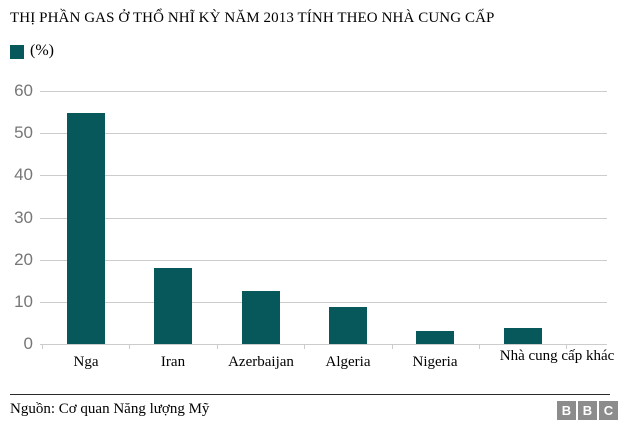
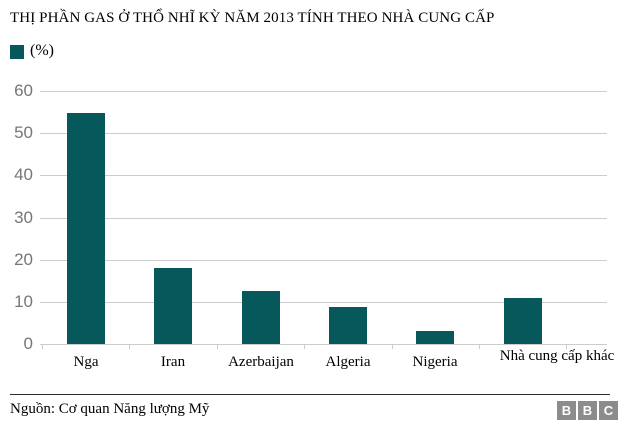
Nhà cung cấp khác: 4 -> 11
